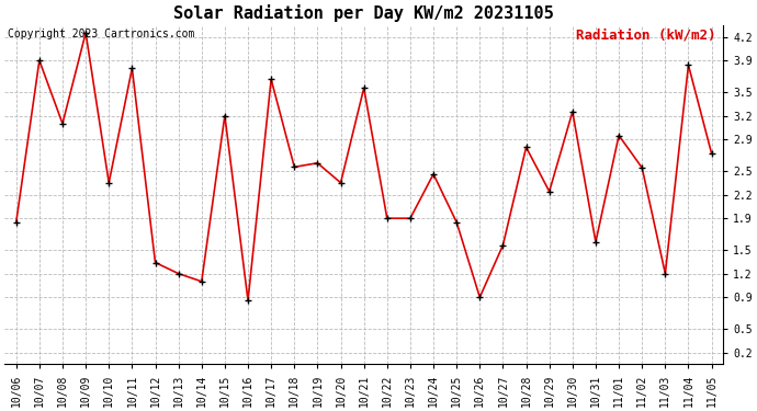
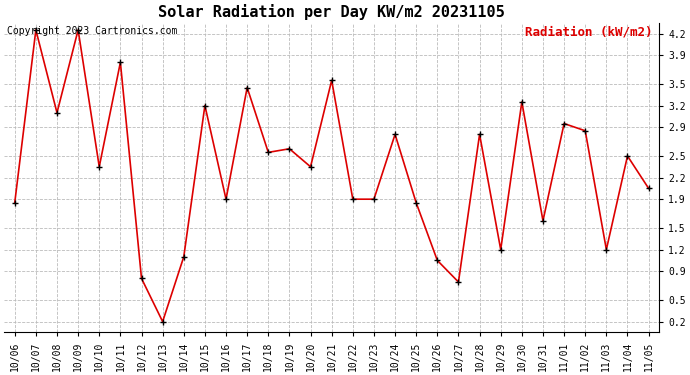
10/07: 3.90 -> 4.25
10/12: 1.34 -> 0.80
10/13: 1.20 -> 0.20
10/16: 0.86 -> 1.90
10/17: 3.66 -> 3.45
10/24: 2.46 -> 2.80
10/26: 0.90 -> 1.05
10/27: 1.56 -> 0.75
10/29: 2.24 -> 1.20
11/02: 2.54 -> 2.85
11/04: 3.84 -> 2.50
11/05: 2.72 -> 2.05
